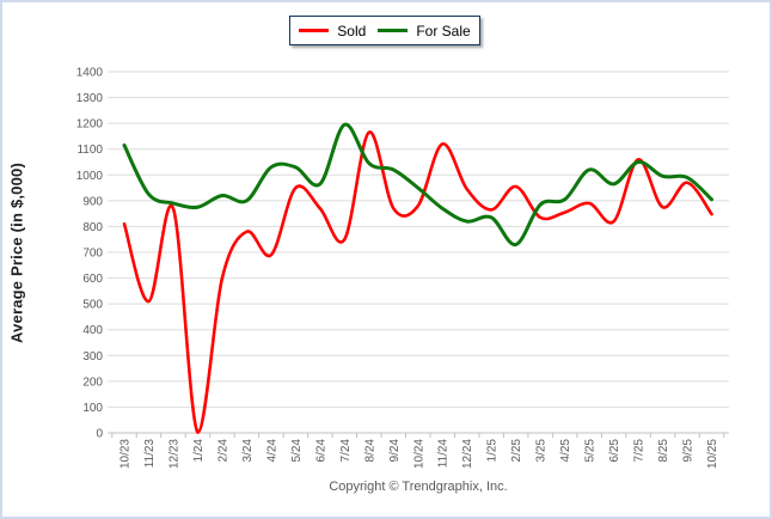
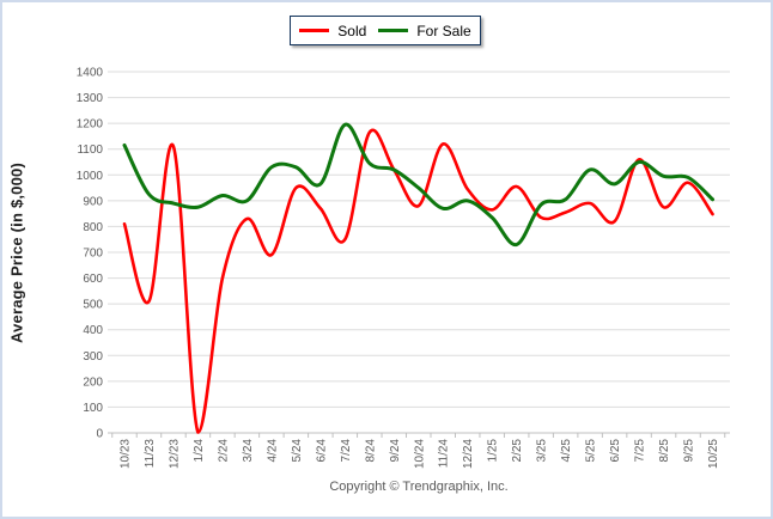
Sold/12/23: 870 -> 1110
Sold/3/24: 780 -> 830
Sold/9/24: 870 -> 1020
For Sale/12/24: 820 -> 900
